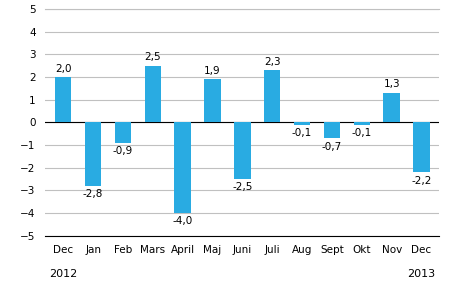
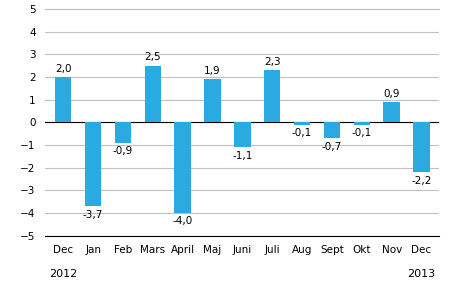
Jan: -2,8 -> -3,7
Juni: -2,5 -> -1,1
Nov: 1,3 -> 0,9
